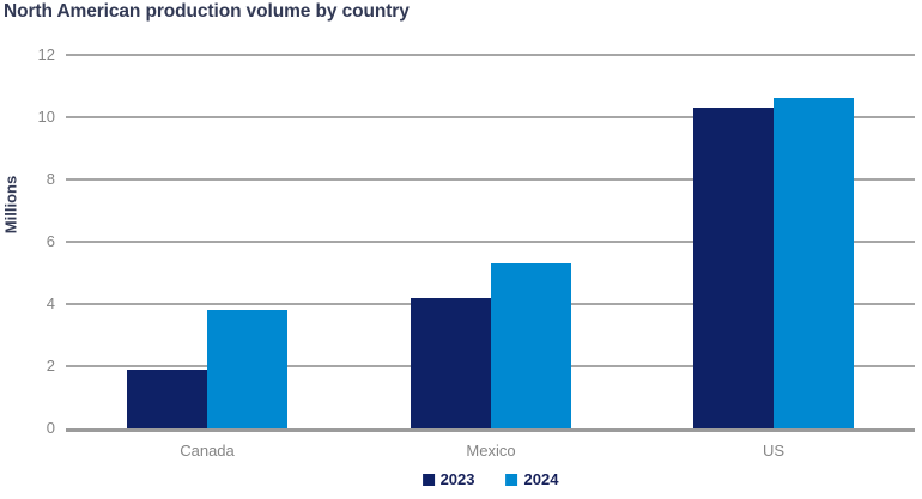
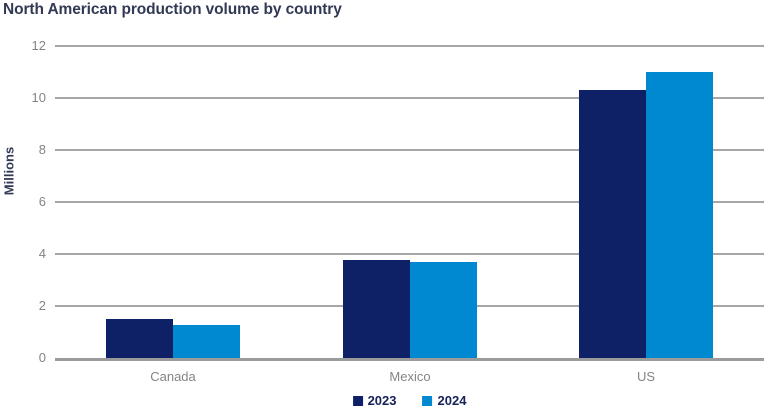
2023/Canada: 1.9 -> 1.5
2024/Canada: 3.8 -> 1.2
2023/Mexico: 4.2 -> 3.8
2024/Mexico: 5.3 -> 3.7
2024/US: 10.6 -> 11.0
